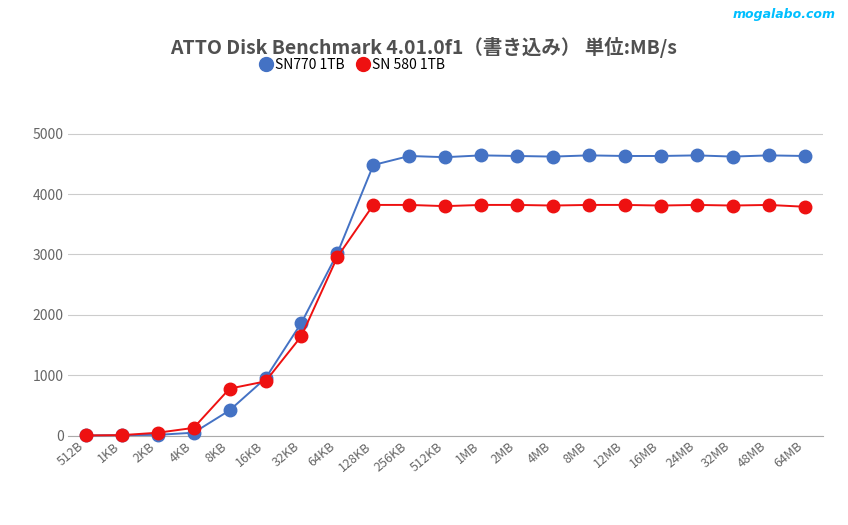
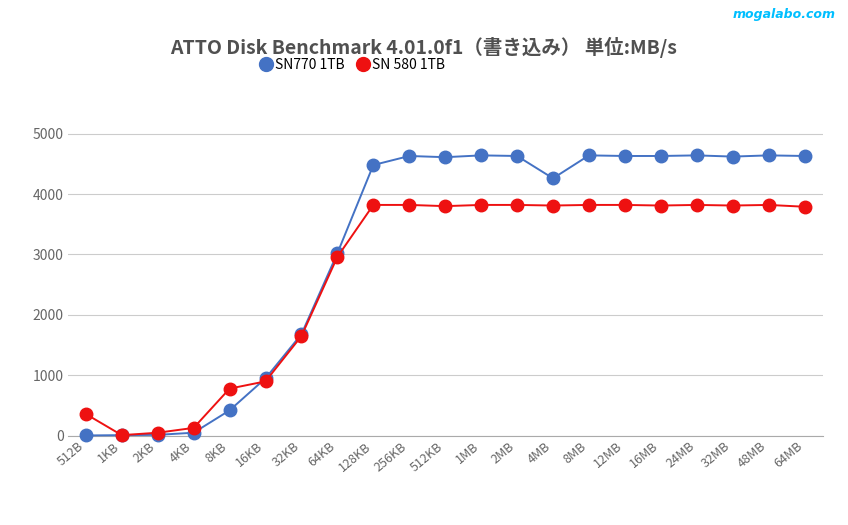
SN 580 1TB/512B: 0 -> 360
SN770 1TB/32KB: 1870 -> 1680
SN770 1TB/4MB: 4620 -> 4260
